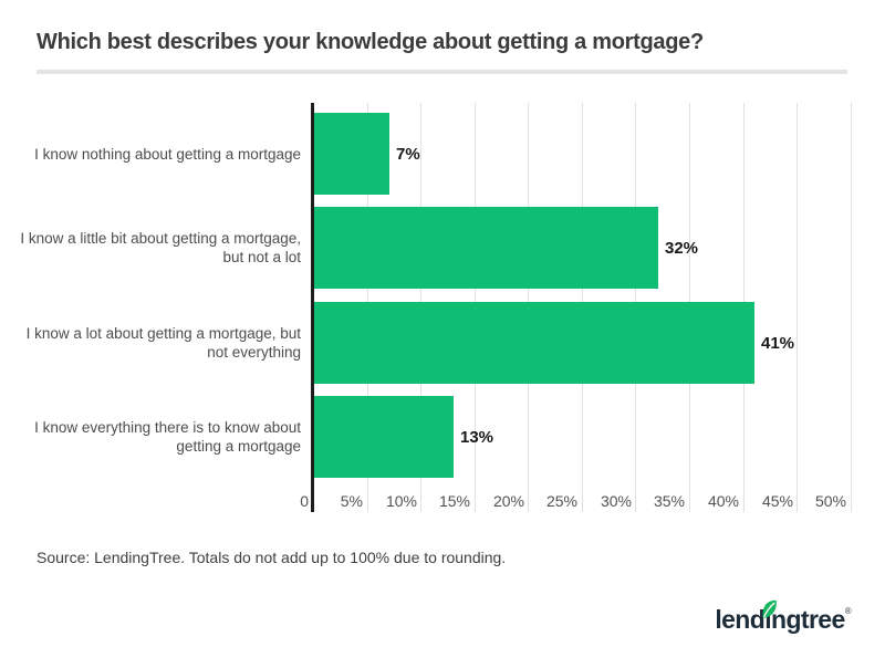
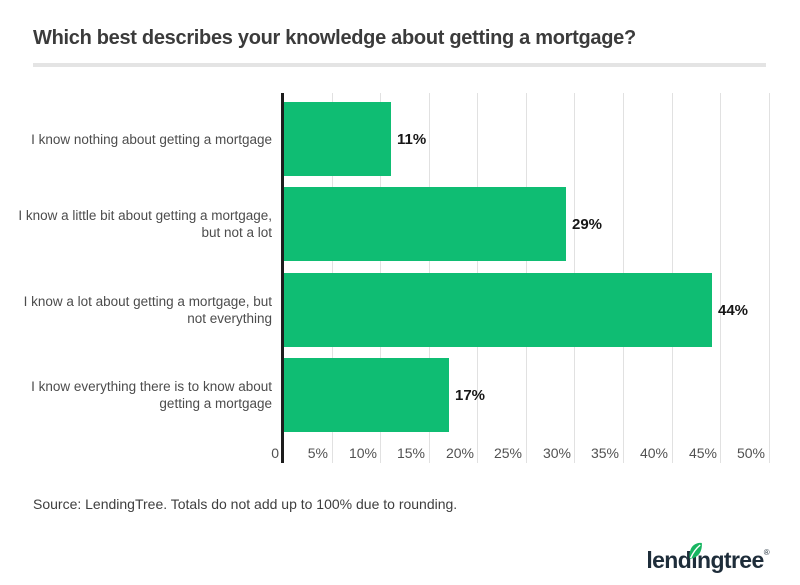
I know nothing about getting a mortgage: 7% -> 11%
I know a little bit about getting a mortgage, but not a lot: 32% -> 29%
I know a lot about getting a mortgage, but not everything: 41% -> 44%
I know everything there is to know about getting a mortgage: 13% -> 17%
